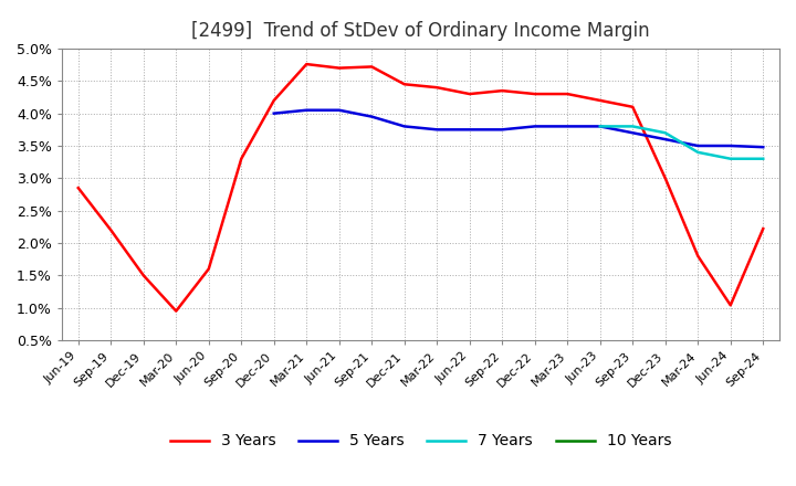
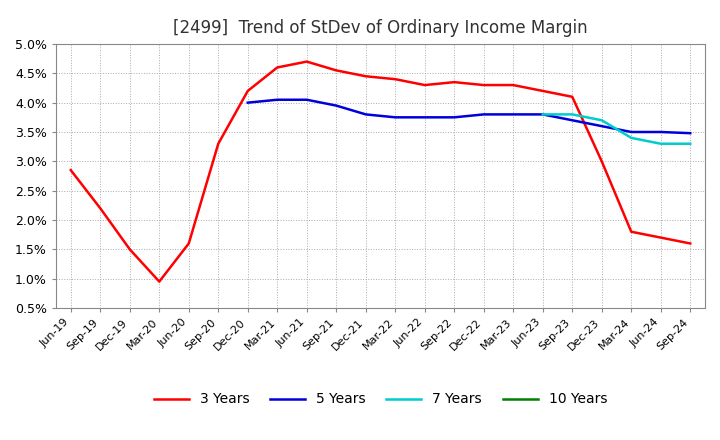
3 Years/Mar-21: 4.76% -> 4.60%
3 Years/Sep-21: 4.72% -> 4.55%
3 Years/Jun-24: 1.04% -> 1.70%
3 Years/Sep-24: 2.22% -> 1.60%
